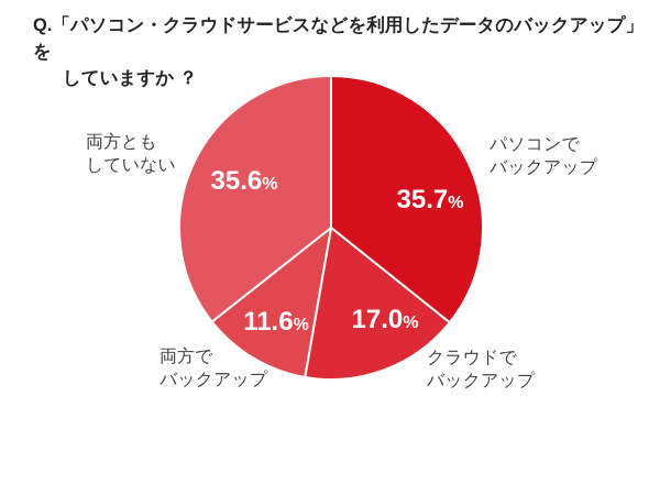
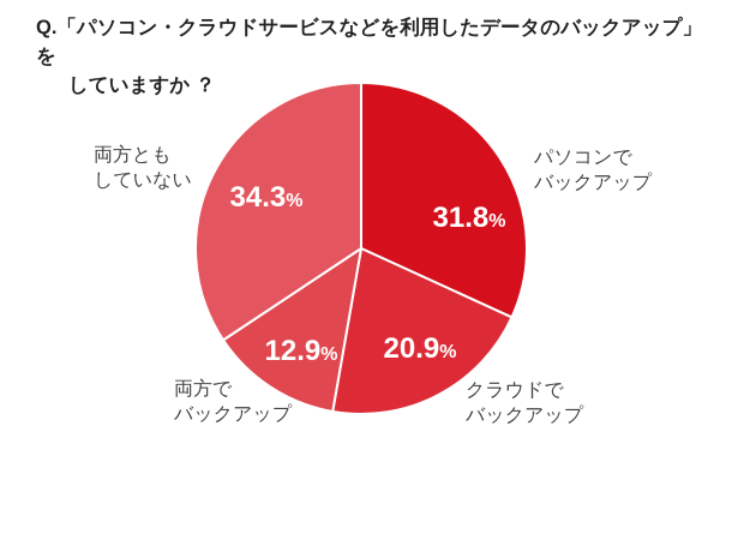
パソコンで バックアップ: 35.7 -> 31.8
クラウドで バックアップ: 17.0 -> 20.9
両方で バックアップ: 11.6 -> 12.9
両方とも していない: 35.6 -> 34.3
